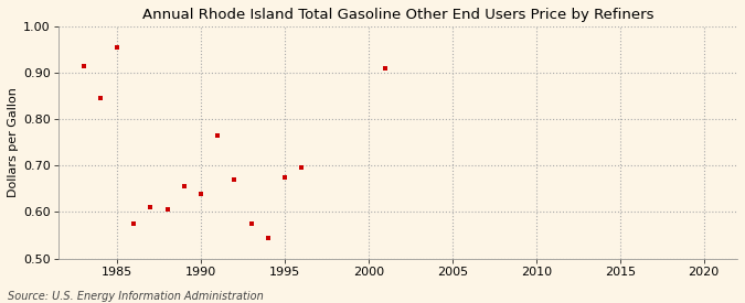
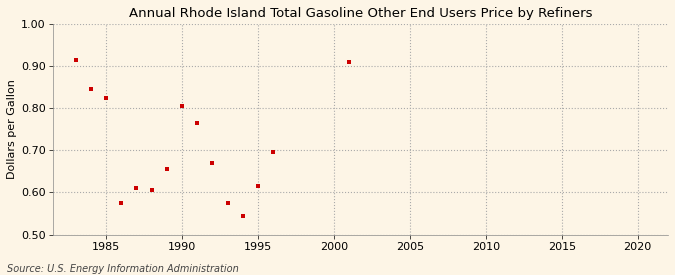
1985: 0.955 -> 0.825
1990: 0.640 -> 0.805
1995: 0.675 -> 0.615
